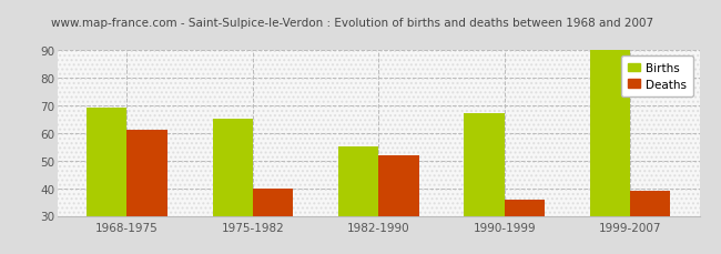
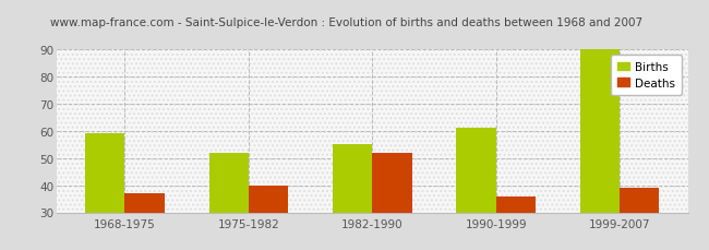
Births/1968-1975: 69 -> 59
Deaths/1968-1975: 61 -> 37
Births/1975-1982: 65 -> 52
Births/1990-1999: 67 -> 61
